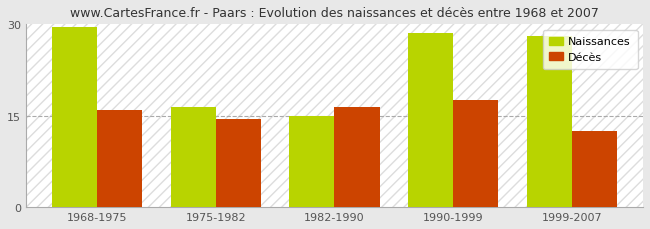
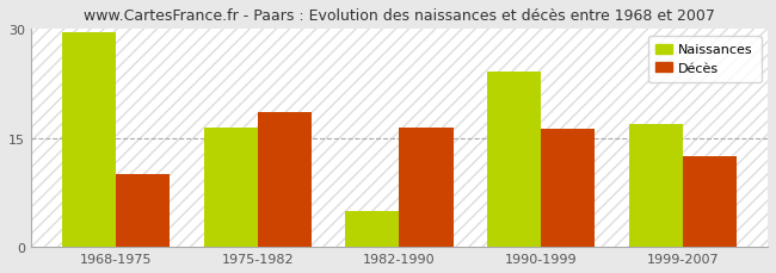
Décès/1968-1975: 16.0 -> 10.0
Décès/1975-1982: 14.5 -> 18.6
Naissances/1982-1990: 15.0 -> 5.0
Naissances/1990-1999: 28.5 -> 24.2
Décès/1990-1999: 17.5 -> 16.2
Naissances/1999-2007: 28.0 -> 17.0
